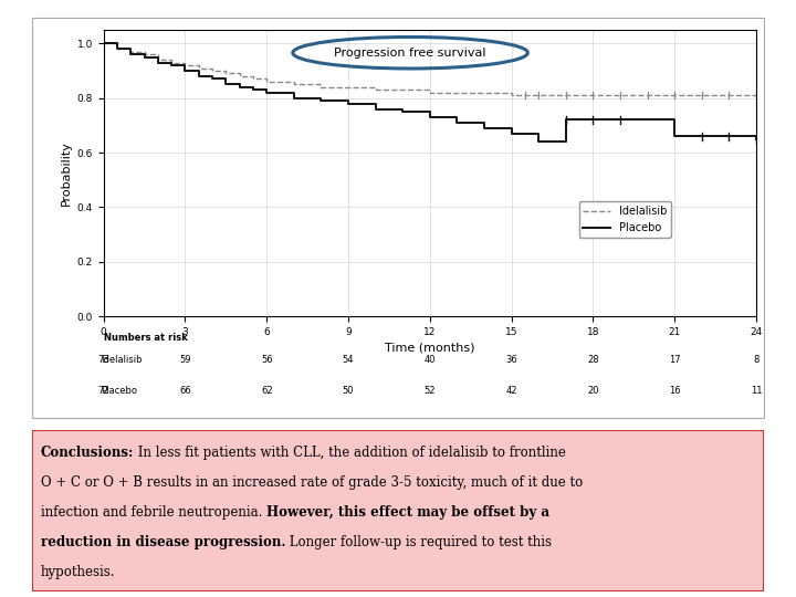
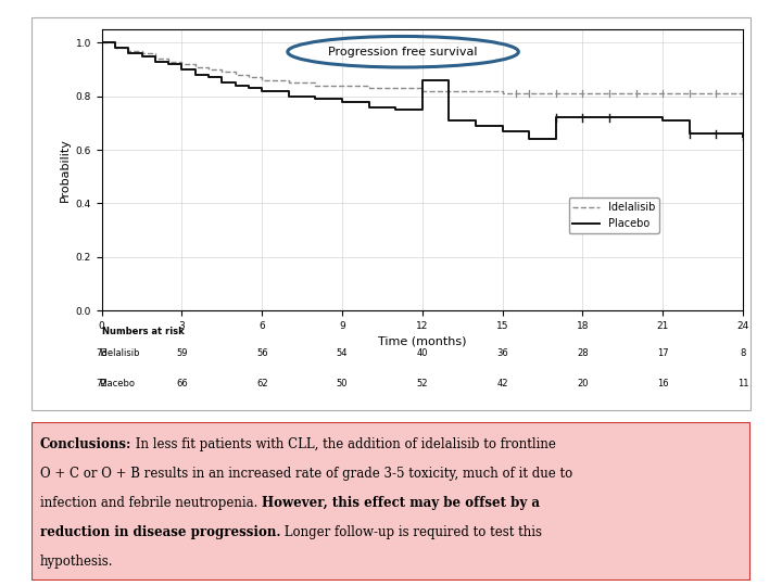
Placebo/12: 0.73 -> 0.86
Placebo/21: 0.66 -> 0.71
